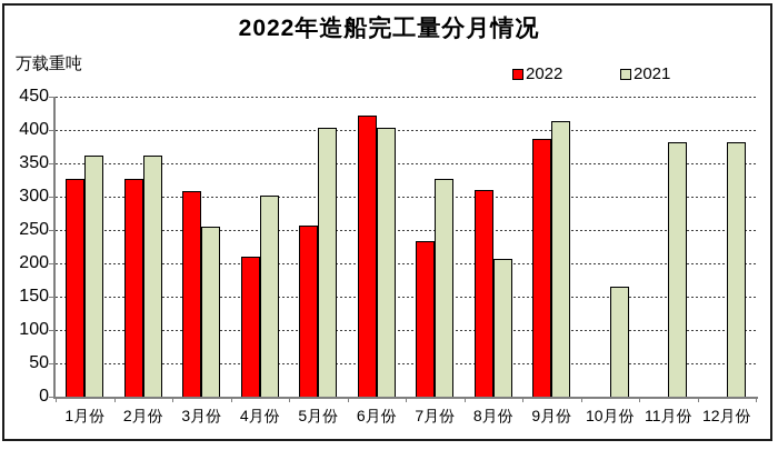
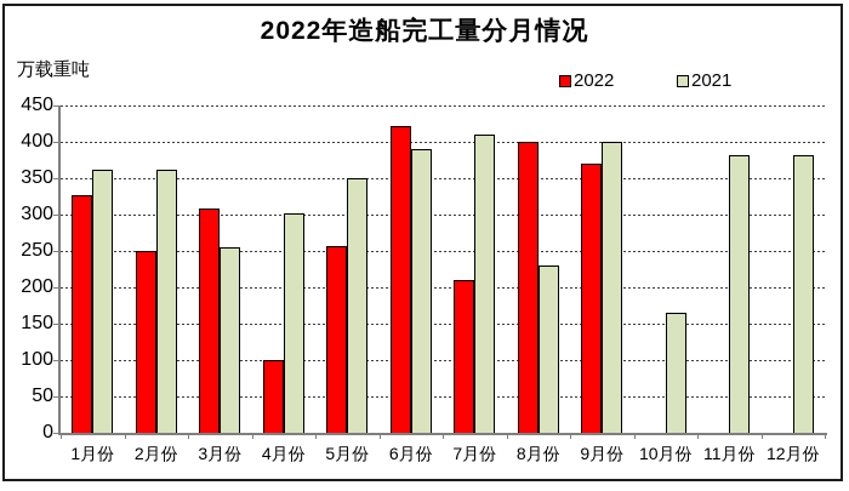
2022/2月份: 330 -> 250
2022/4月份: 210 -> 100
2021/5月份: 400 -> 350
2021/6月份: 400 -> 390
2022/7月份: 230 -> 210
2021/7月份: 330 -> 410
2022/8月份: 310 -> 400
2021/8月份: 210 -> 230
2022/9月份: 390 -> 370
2021/9月份: 410 -> 400
